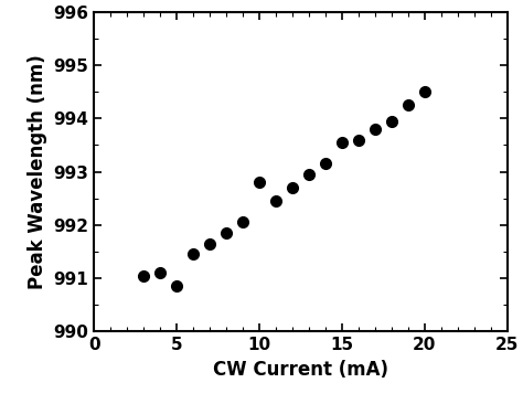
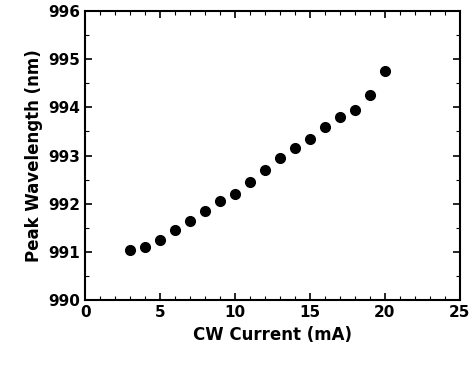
5: 990.85 -> 991.25
10: 992.80 -> 992.20
15: 993.55 -> 993.35
20: 994.50 -> 994.75
